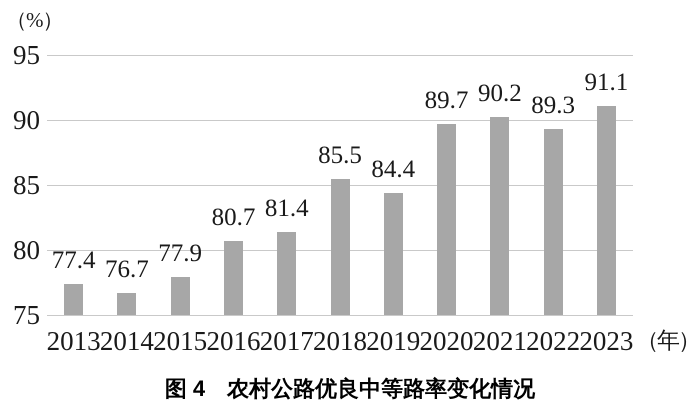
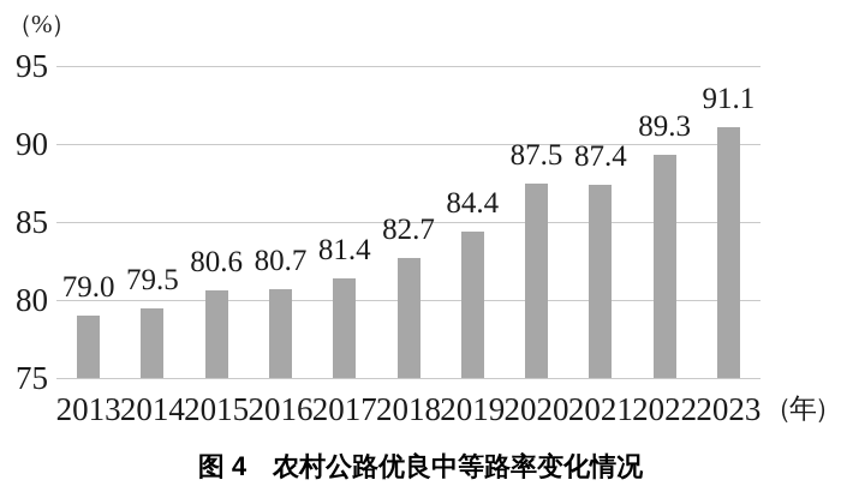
2013: 77.4 -> 79.0
2014: 76.7 -> 79.5
2015: 77.9 -> 80.6
2018: 85.5 -> 82.7
2020: 89.7 -> 87.5
2021: 90.2 -> 87.4
